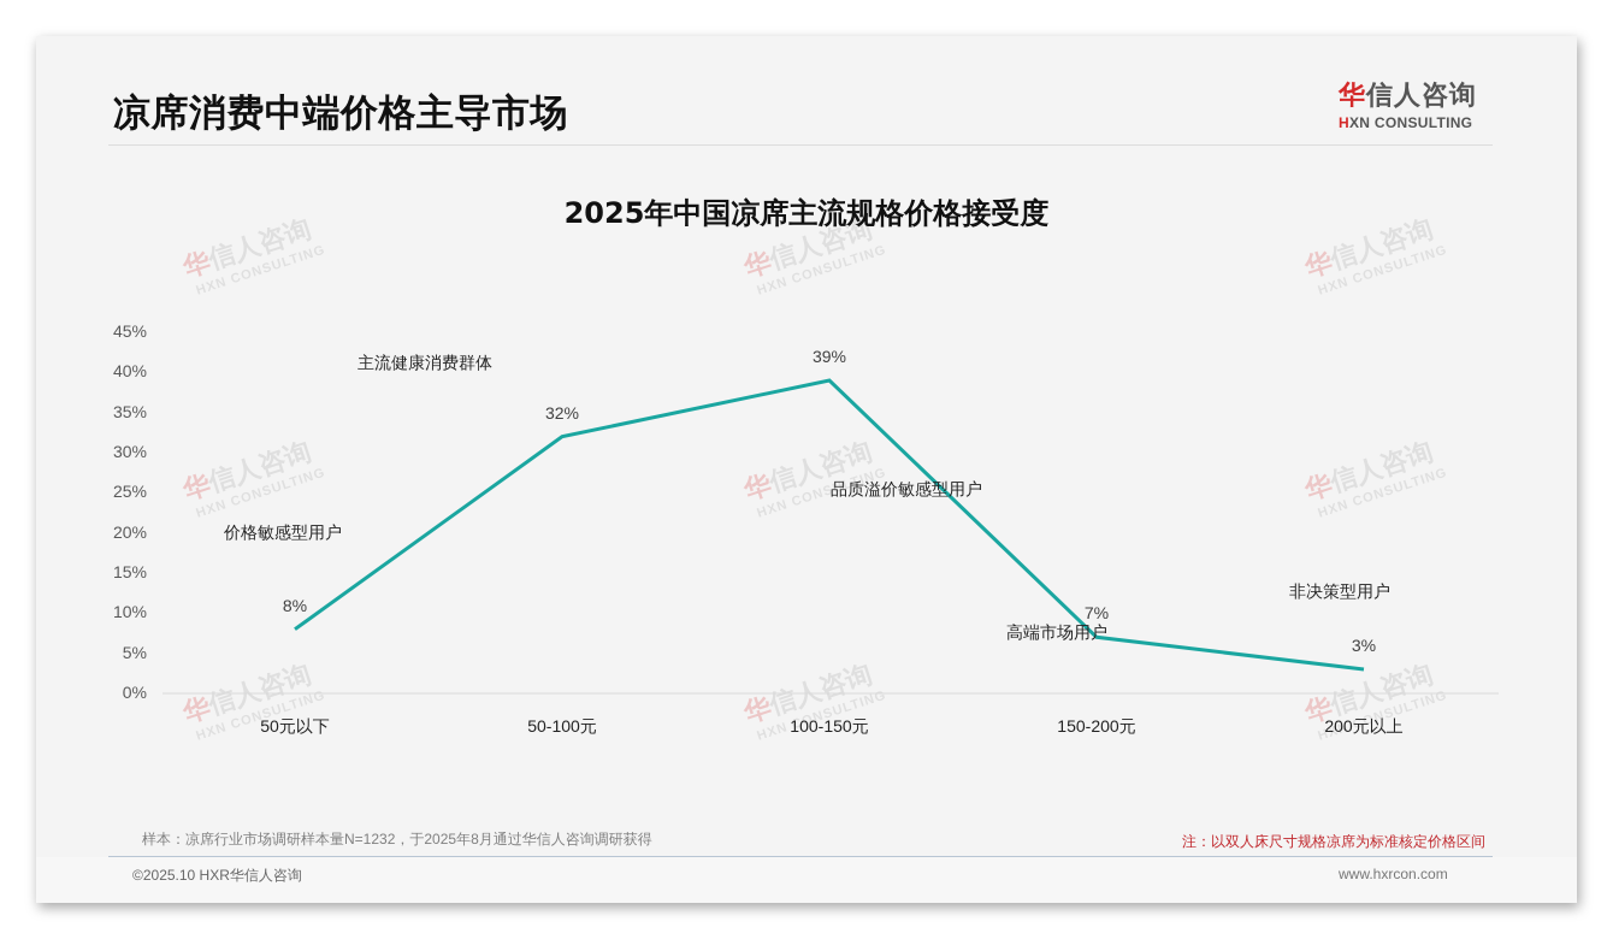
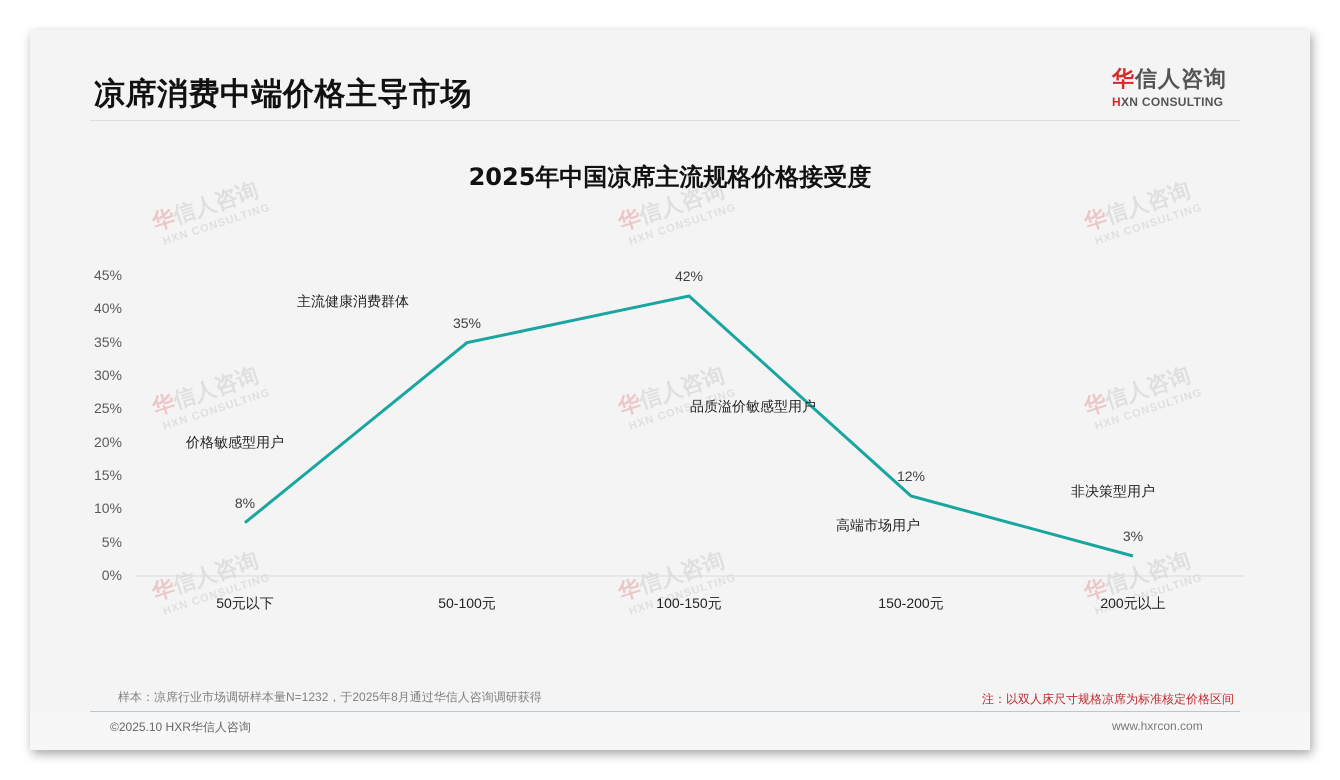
50-100元: 32% -> 35%
100-150元: 39% -> 42%
150-200元: 7% -> 12%
